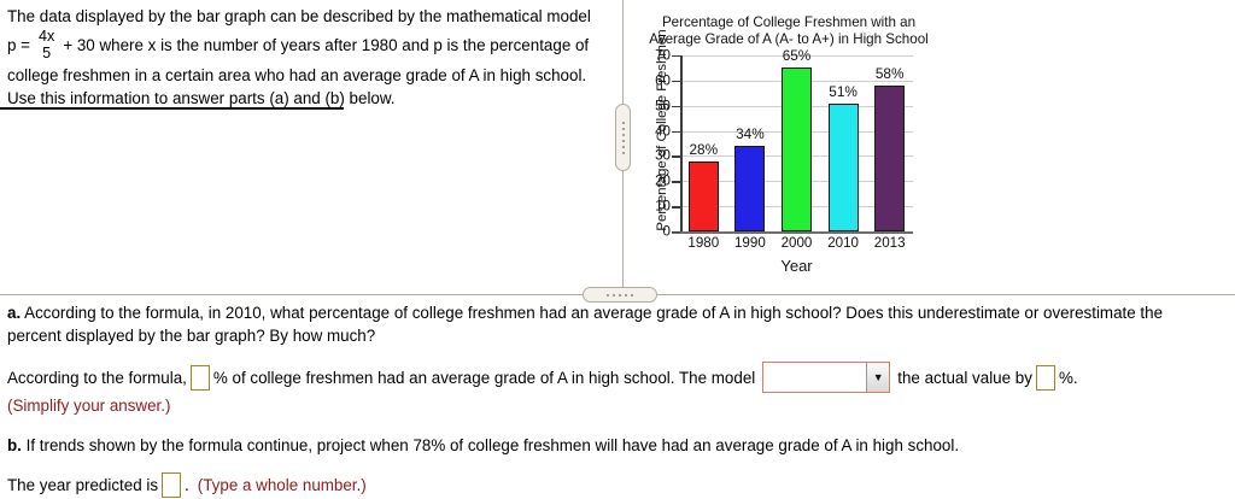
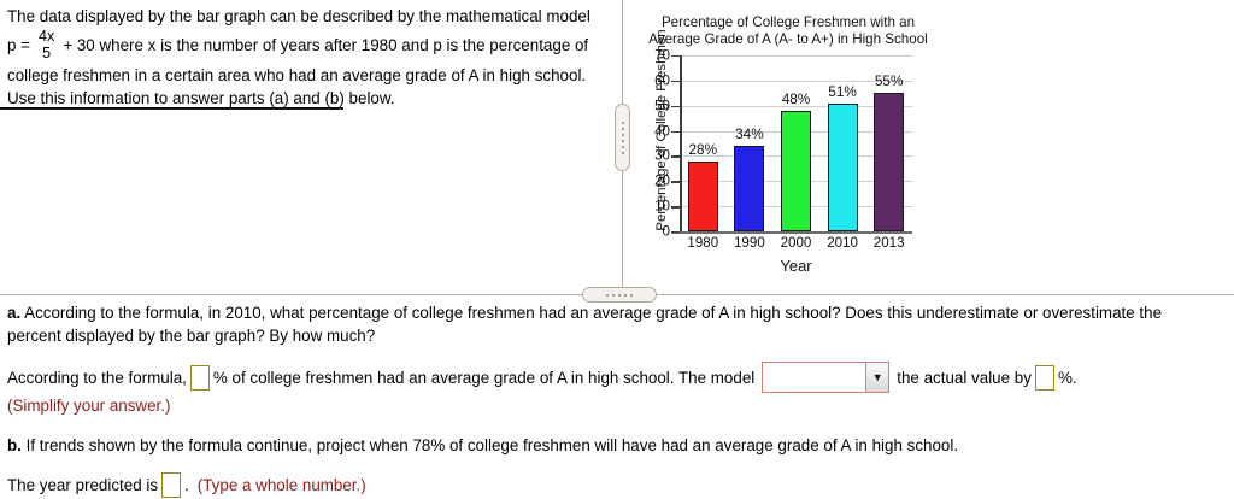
2000: 65% -> 48%
2013: 58% -> 55%
